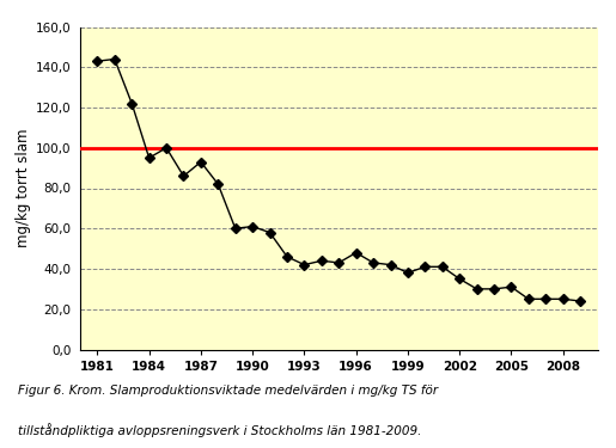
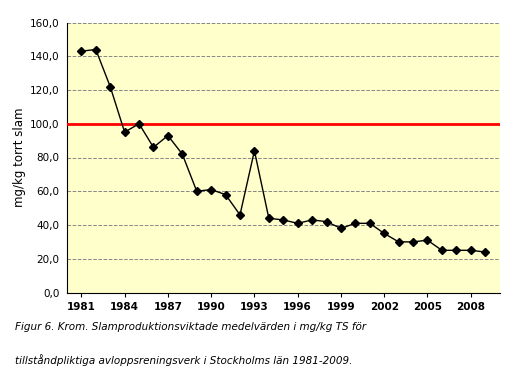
1993: 42 -> 84
1996: 48 -> 41
